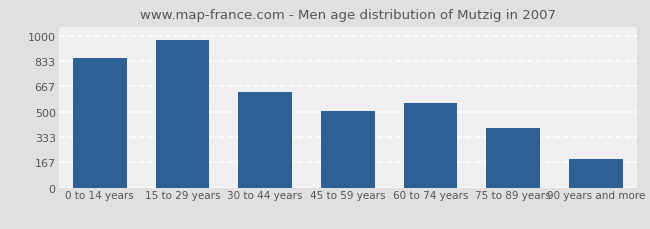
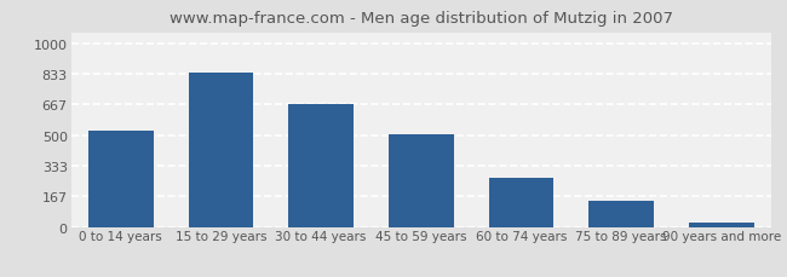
0 to 14 years: 850 -> 520
15 to 29 years: 970 -> 840
30 to 44 years: 630 -> 670
60 to 74 years: 560 -> 270
75 to 89 years: 390 -> 140
90 years and more: 190 -> 20
